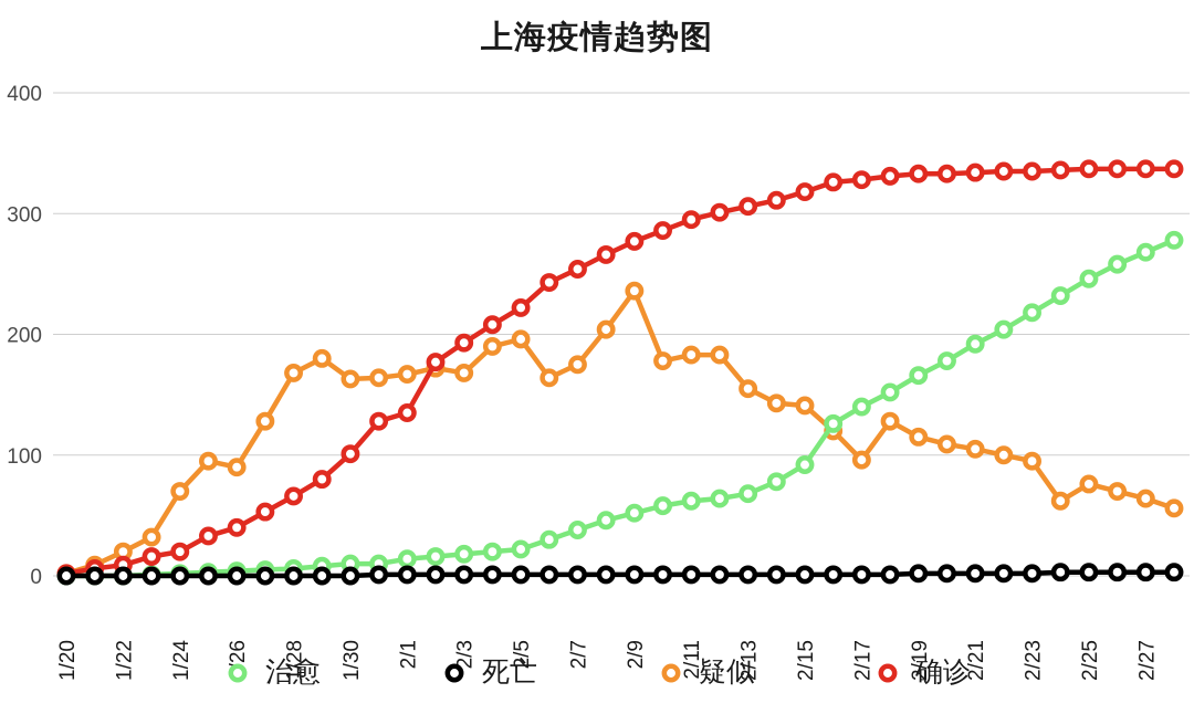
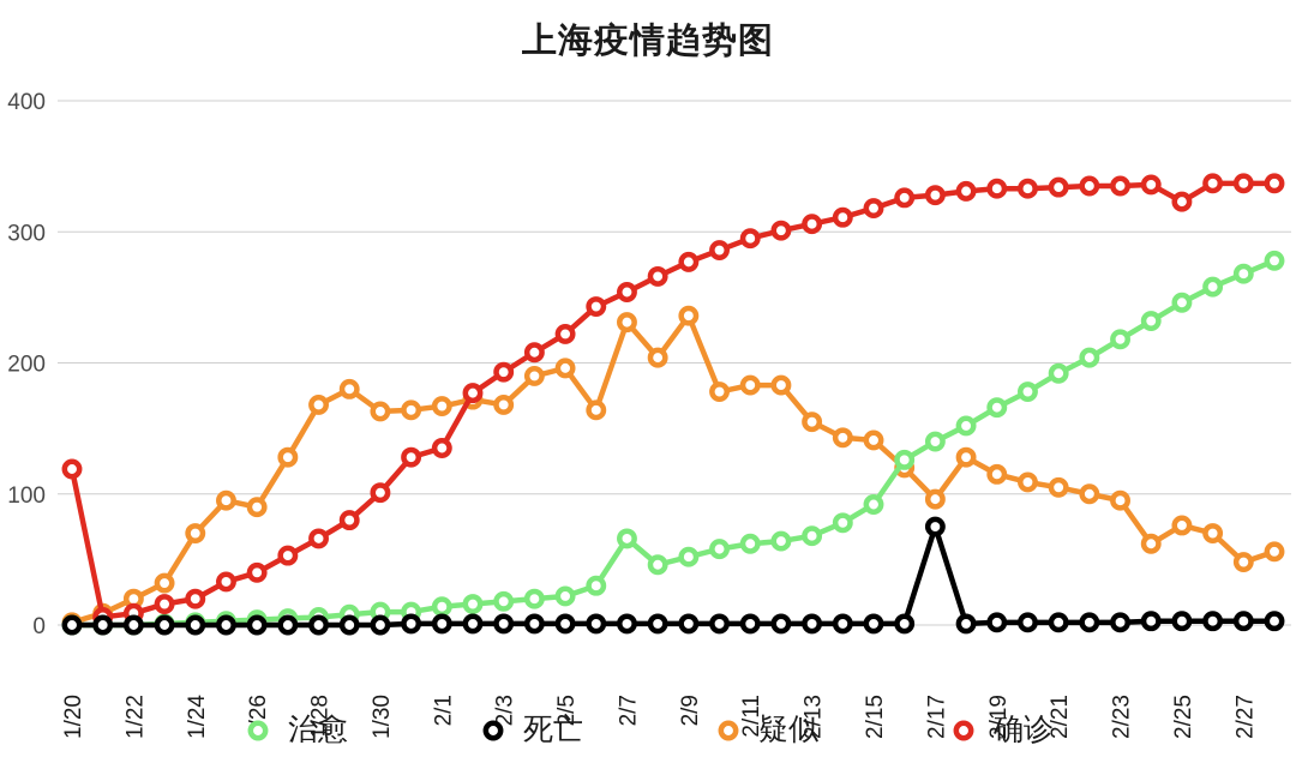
确诊/1/20: 2 -> 119
治愈/2/7: 38 -> 66
疑似/2/7: 175 -> 231
死亡/2/17: 1 -> 75
确诊/2/25: 337 -> 323
疑似/2/27: 64 -> 48
